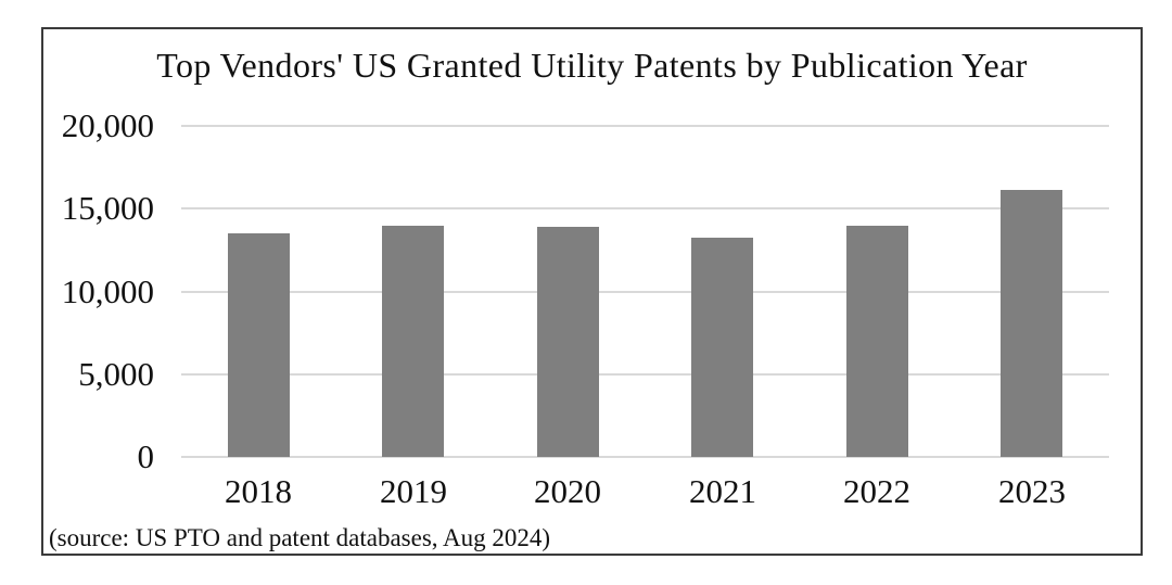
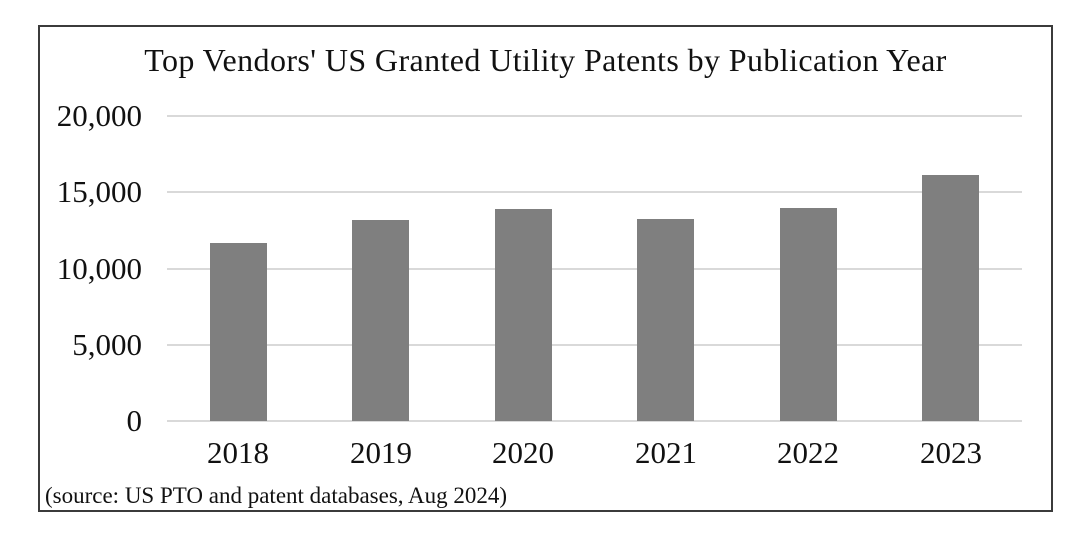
2018: 13500 -> 11700
2019: 14000 -> 13200
